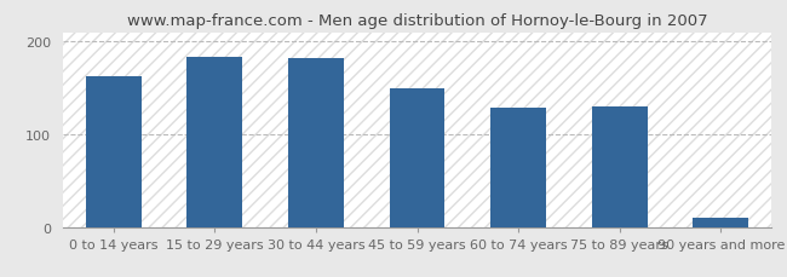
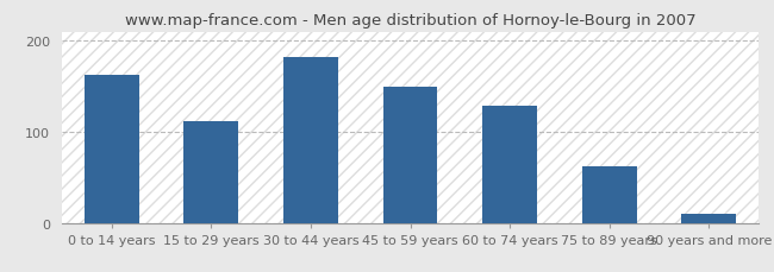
15 to 29 years: 184 -> 112
75 to 89 years: 130 -> 62
